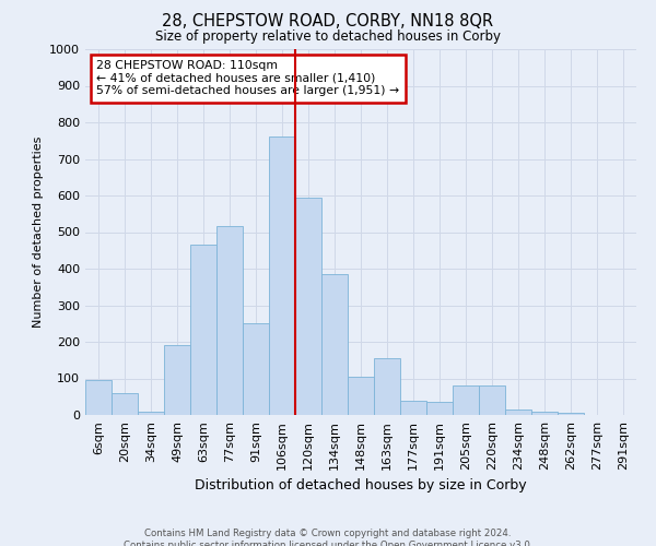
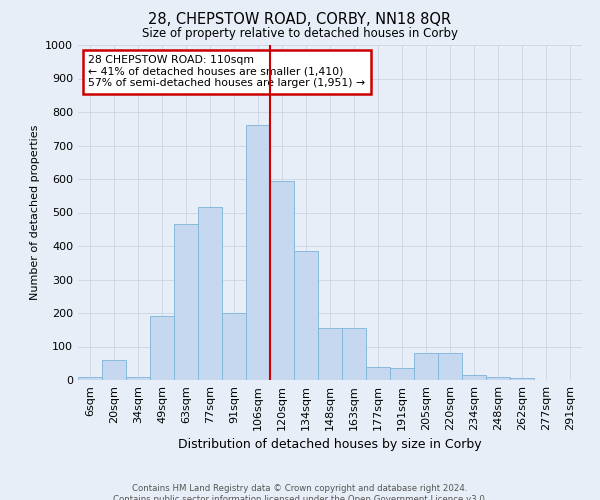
6sqm: 95 -> 10
91sqm: 250 -> 200
148sqm: 105 -> 155
